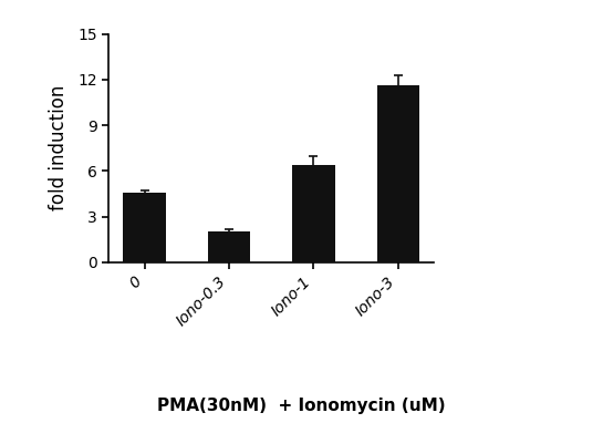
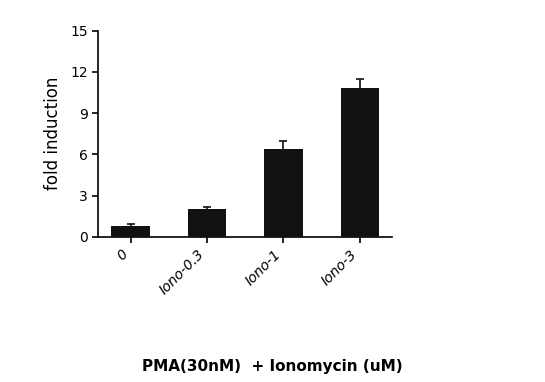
0: 4.6 -> 0.8
Iono-3: 11.6 -> 10.8
